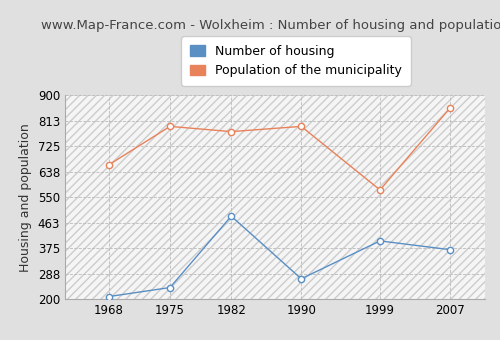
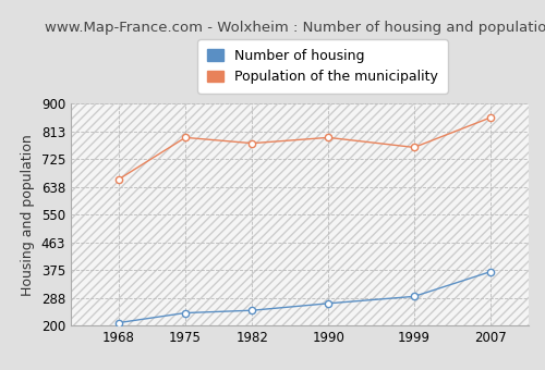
Number of housing/1982: 485 -> 248
Number of housing/1999: 400 -> 292
Population of the municipality/1999: 575 -> 762
